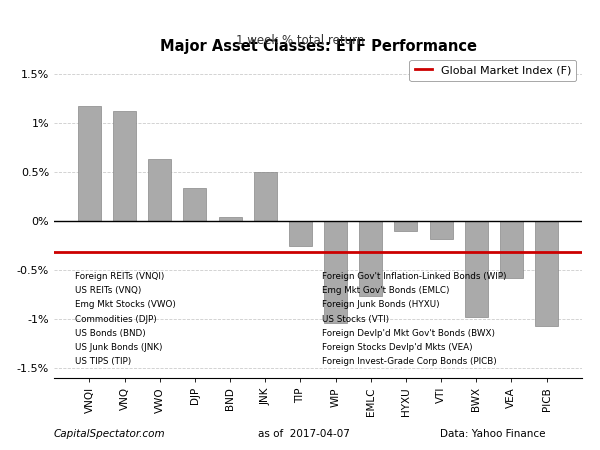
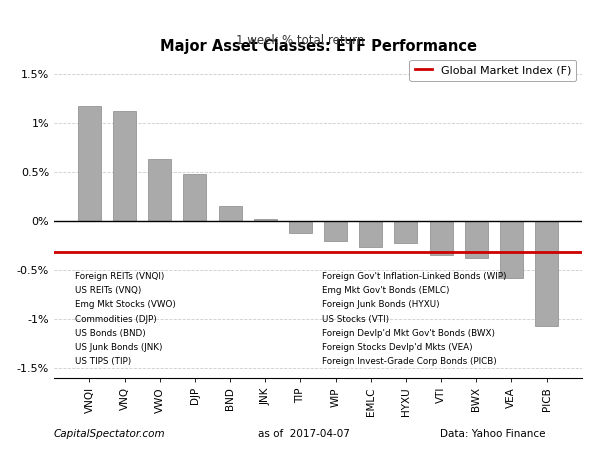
DJP: 0.34% -> 0.48%
BND: 0.04% -> 0.15%
JNK: 0.50% -> 0.02%
TIP: -0.26% -> -0.12%
WIP: -1.04% -> -0.20%
EMLC: -0.76% -> -0.27%
HYXU: -0.10% -> -0.22%
VTI: -0.18% -> -0.35%
BWX: -0.98% -> -0.38%
